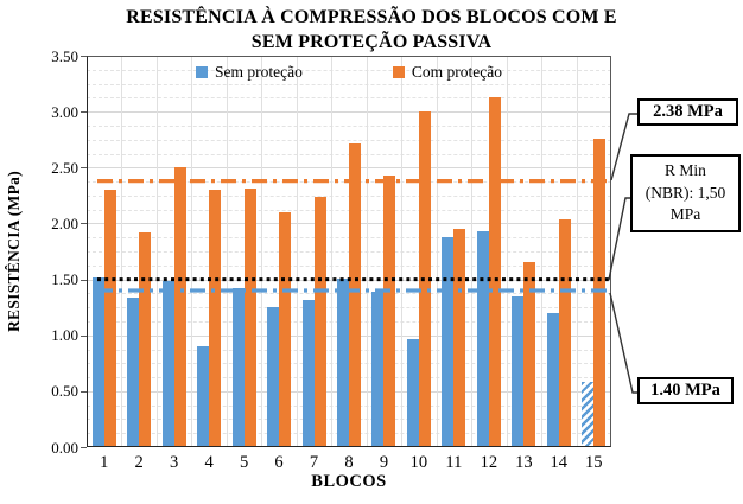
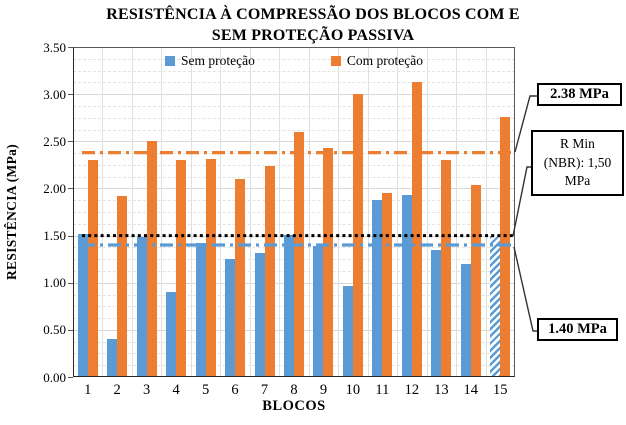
Sem proteção/2: 1.3 -> 0.4
Com proteção/8: 2.7 -> 2.6
Com proteção/13: 1.6 -> 2.3
Sem proteção/15: 0.6 -> 1.5
